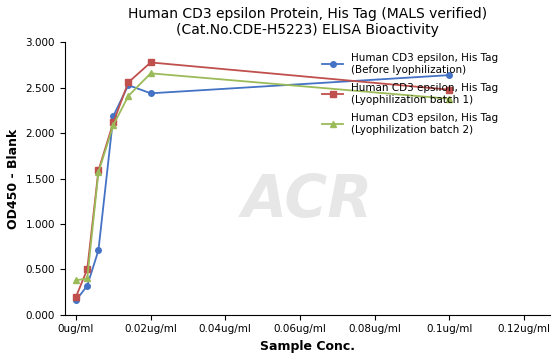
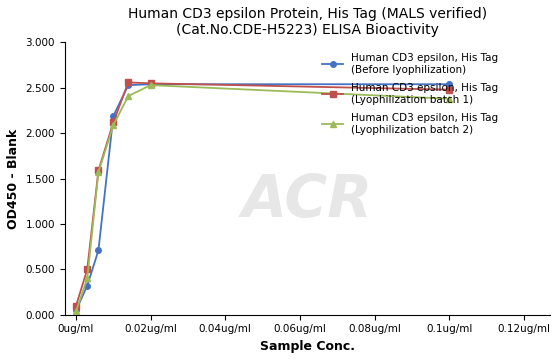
Human CD3 epsilon, His Tag (Before lyophilization)/0ug/ml: 0.16 -> 0.05
Human CD3 epsilon, His Tag (Lyophilization batch 1)/0ug/ml: 0.20 -> 0.10
Human CD3 epsilon, His Tag (Lyophilization batch 2)/0ug/ml: 0.38 -> 0.04
Human CD3 epsilon, His Tag (Before lyophilization)/0.02ug/ml: 2.44 -> 2.54
Human CD3 epsilon, His Tag (Lyophilization batch 1)/0.02ug/ml: 2.78 -> 2.55
Human CD3 epsilon, His Tag (Lyophilization batch 2)/0.02ug/ml: 2.66 -> 2.53
Human CD3 epsilon, His Tag (Before lyophilization)/0.1ug/ml: 2.64 -> 2.54
